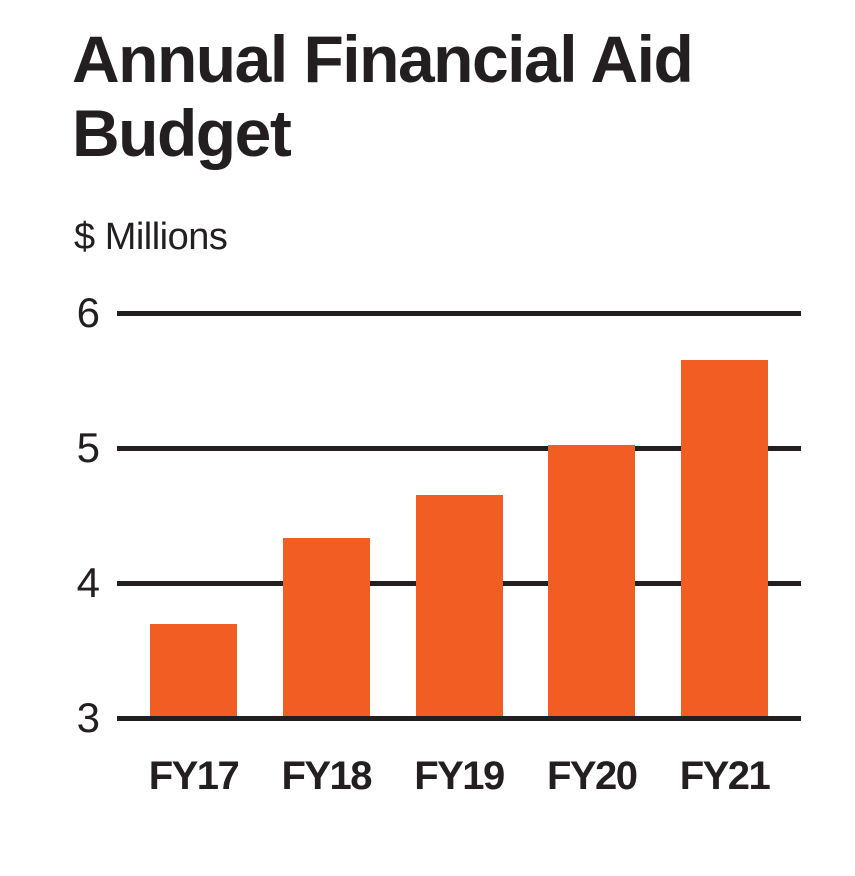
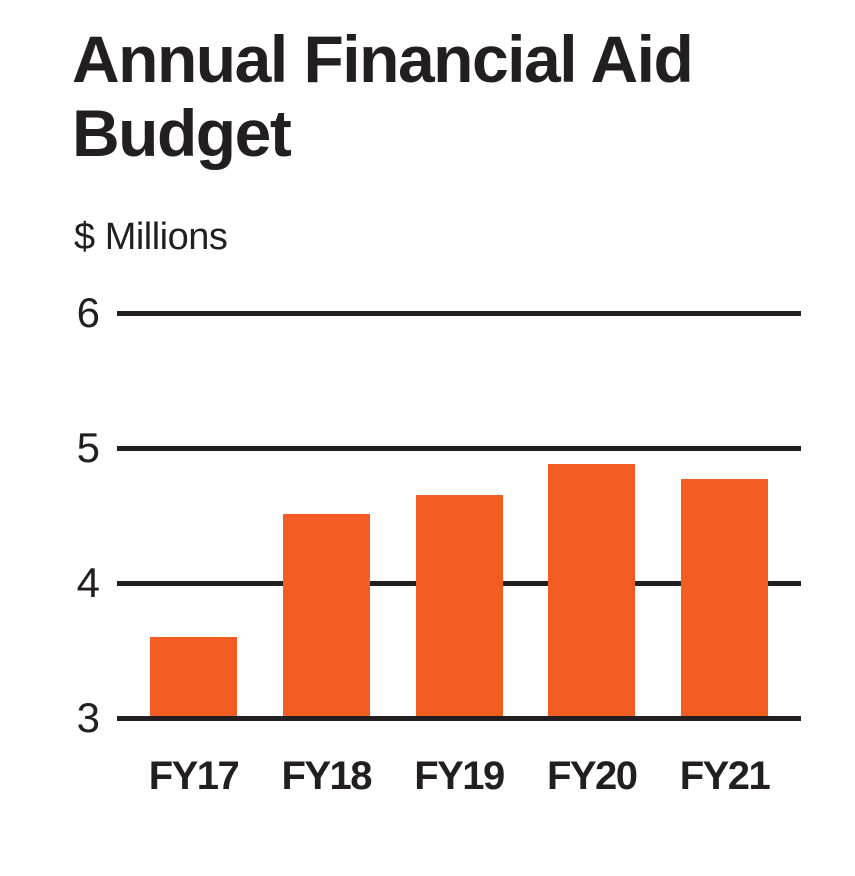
FY17: 3.70 -> 3.60
FY18: 4.33 -> 4.51
FY20: 5.02 -> 4.88
FY21: 5.65 -> 4.77
